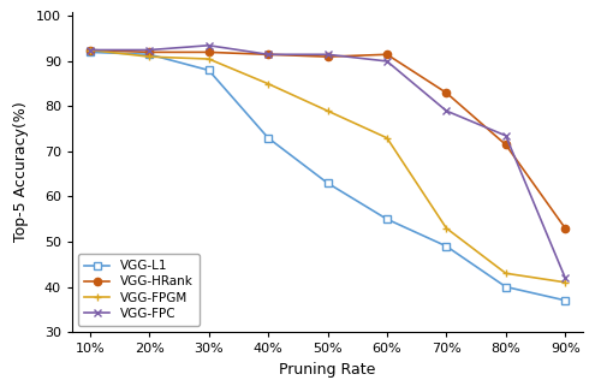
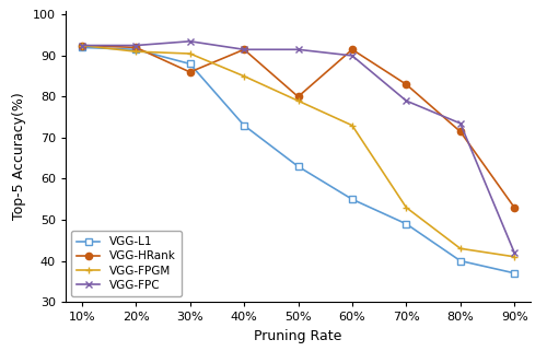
VGG-HRank/30%: 92.0 -> 86.0
VGG-HRank/50%: 91.0 -> 80.0
